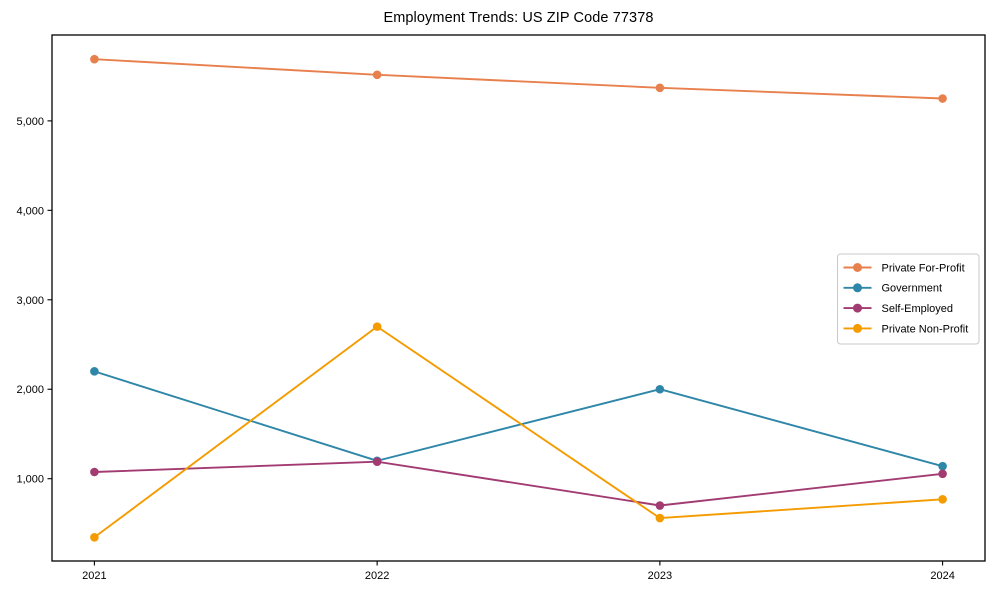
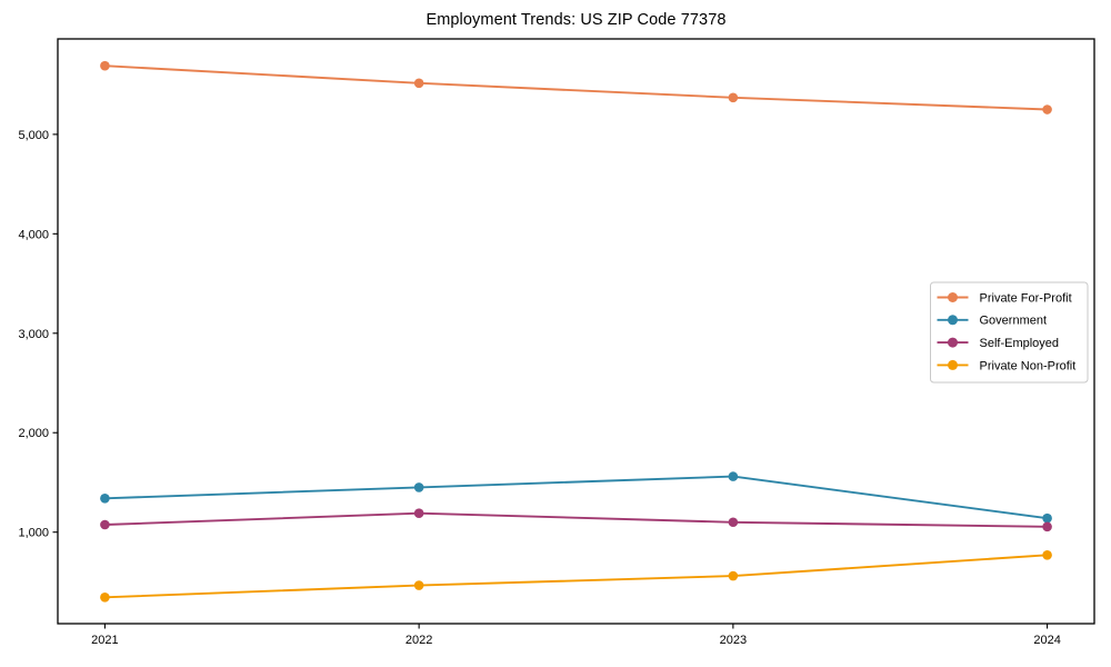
Government/2021: 2200 -> 1300
Government/2022: 1200 -> 1400
Private Non-Profit/2022: 2700 -> 500
Government/2023: 2000 -> 1600
Self-Employed/2023: 700 -> 1100
